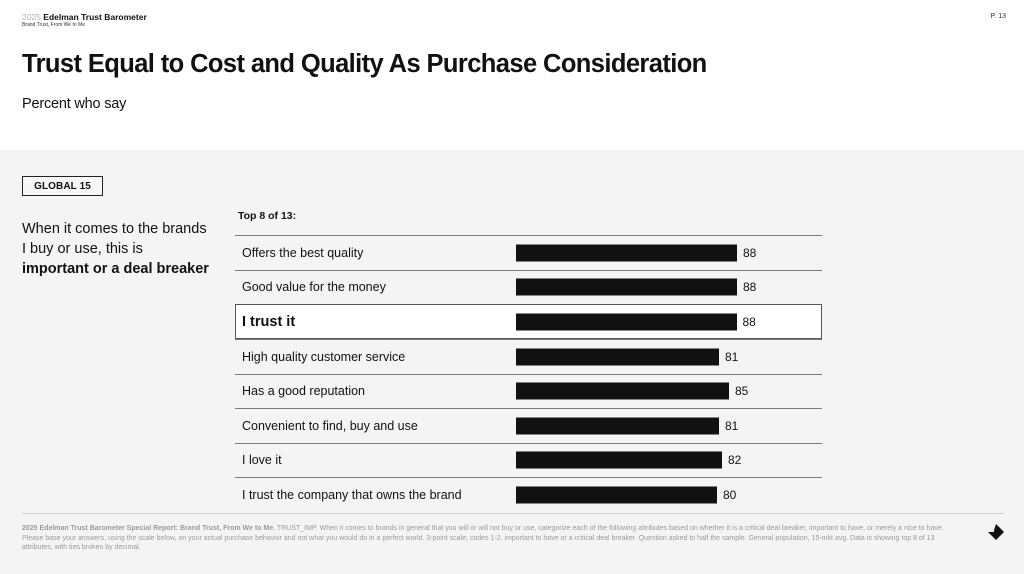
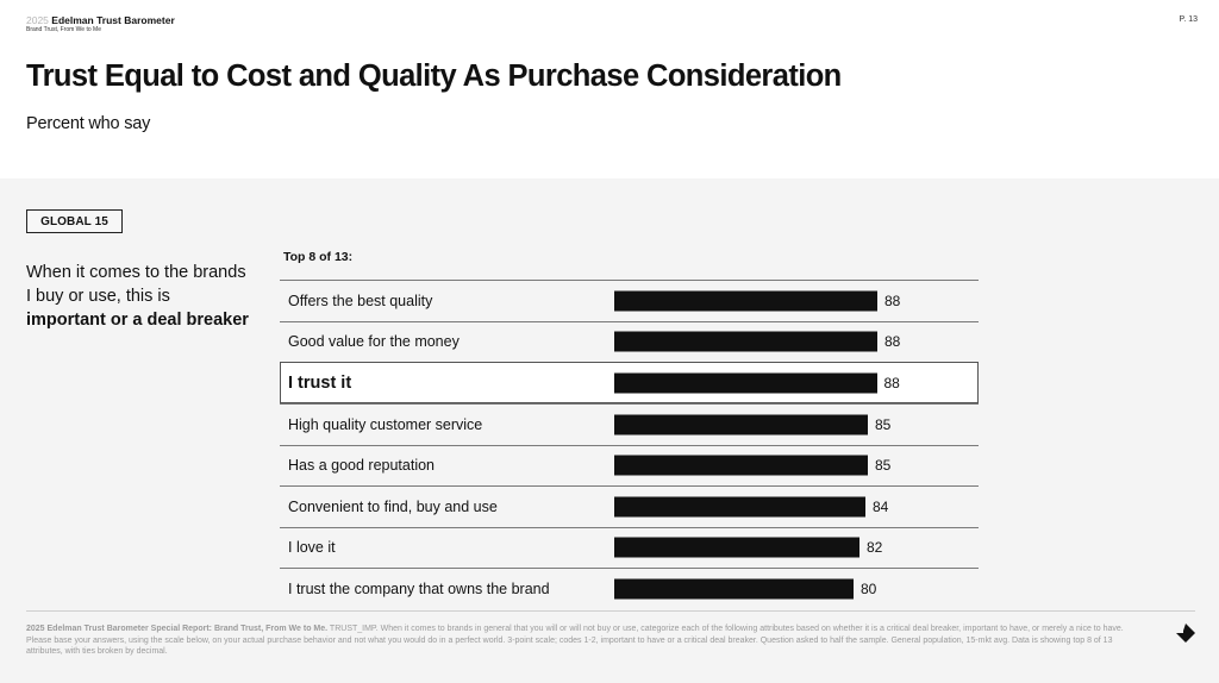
High quality customer service: 81 -> 85
Convenient to find, buy and use: 81 -> 84
